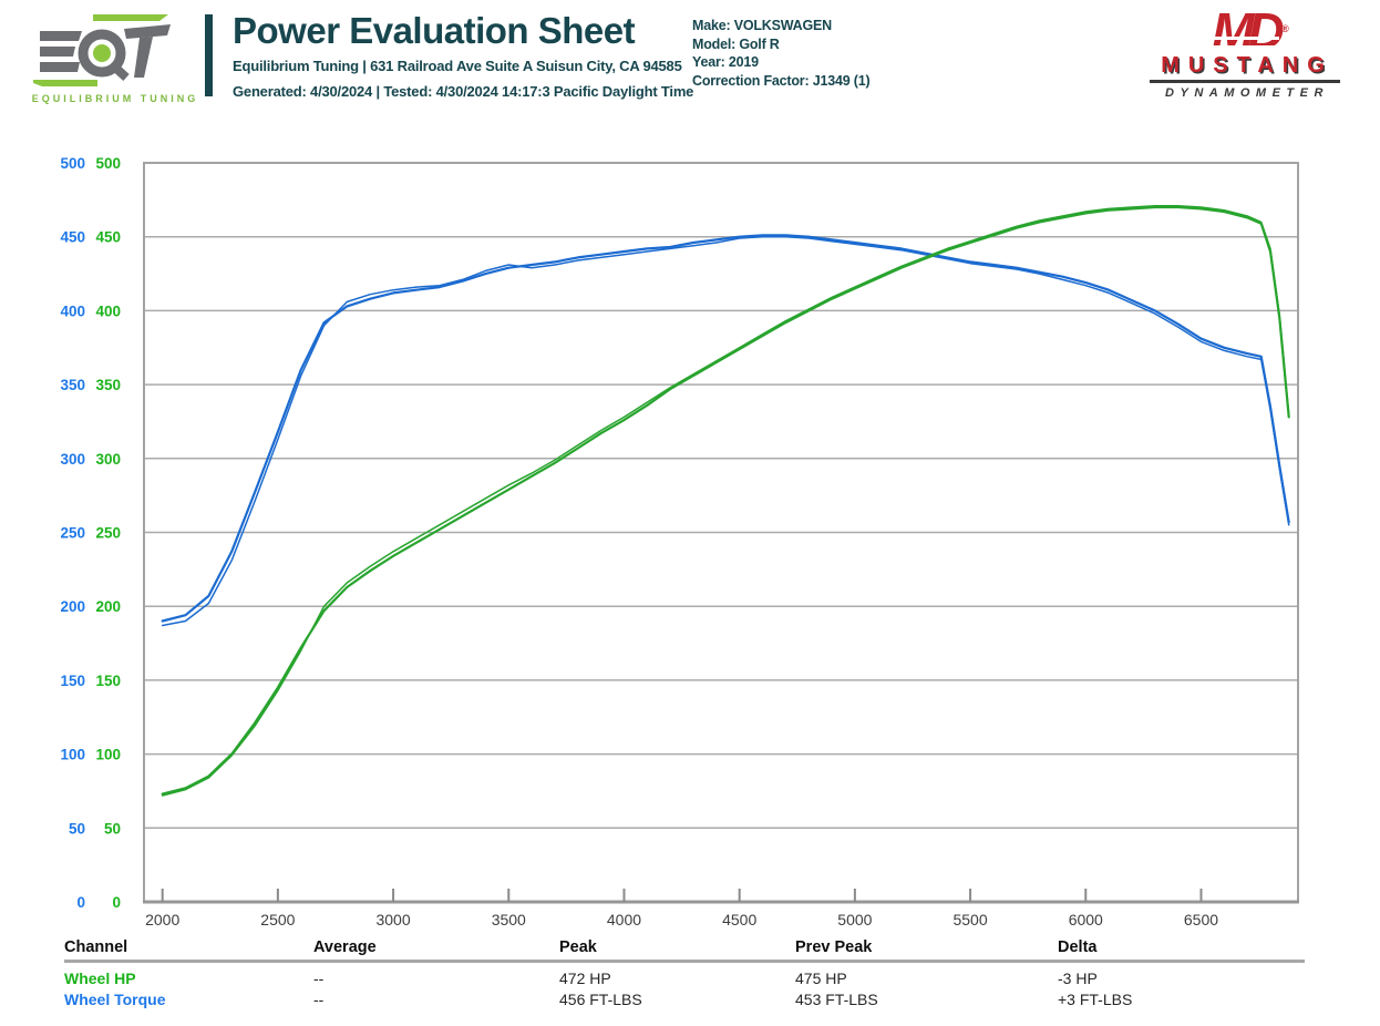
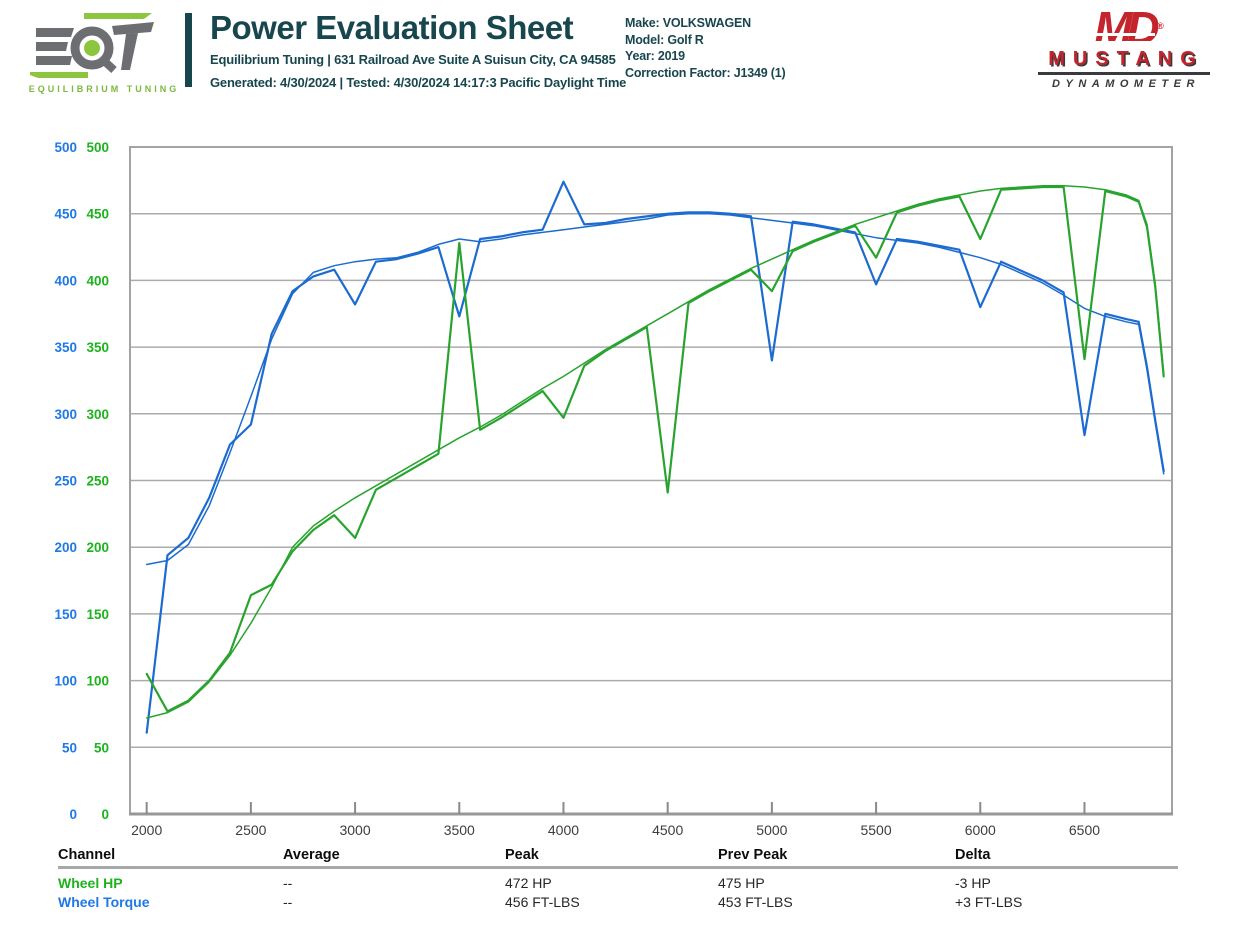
Wheel Torque/2000: 190 -> 61
Wheel HP/2000: 73 -> 105
Wheel Torque/2500: 318 -> 292
Wheel HP/2500: 145 -> 164
Wheel Torque/3000: 412 -> 382
Wheel HP/3000: 234 -> 207
Wheel Torque/3500: 429 -> 373
Wheel HP/3500: 279 -> 428
Wheel Torque/4000: 440 -> 474
Wheel HP/4000: 326 -> 297
Wheel HP/4500: 374 -> 241
Wheel Torque/5000: 446 -> 340
Wheel HP/5000: 415 -> 392
Wheel Torque/5500: 433 -> 397
Wheel HP/5500: 446 -> 417
Wheel Torque/6000: 419 -> 380
Wheel HP/6000: 466 -> 431
Wheel Torque/6500: 381 -> 284
Wheel HP/6500: 469 -> 341
